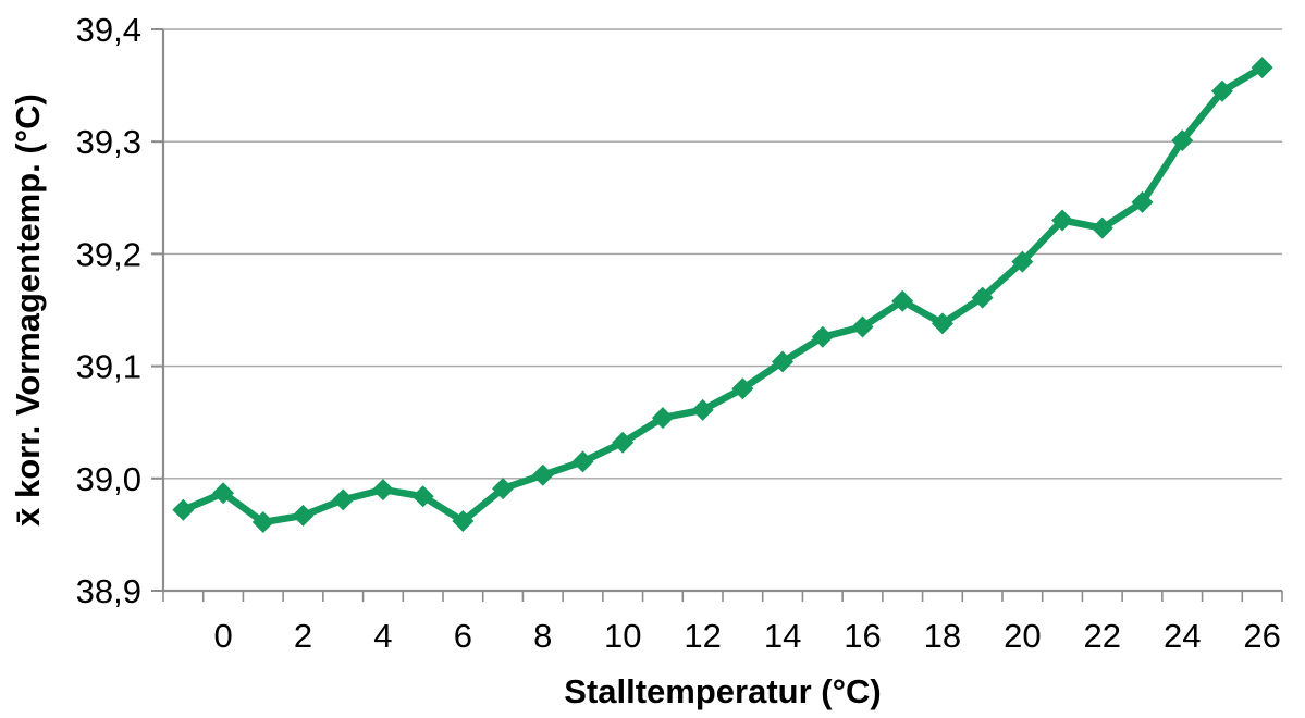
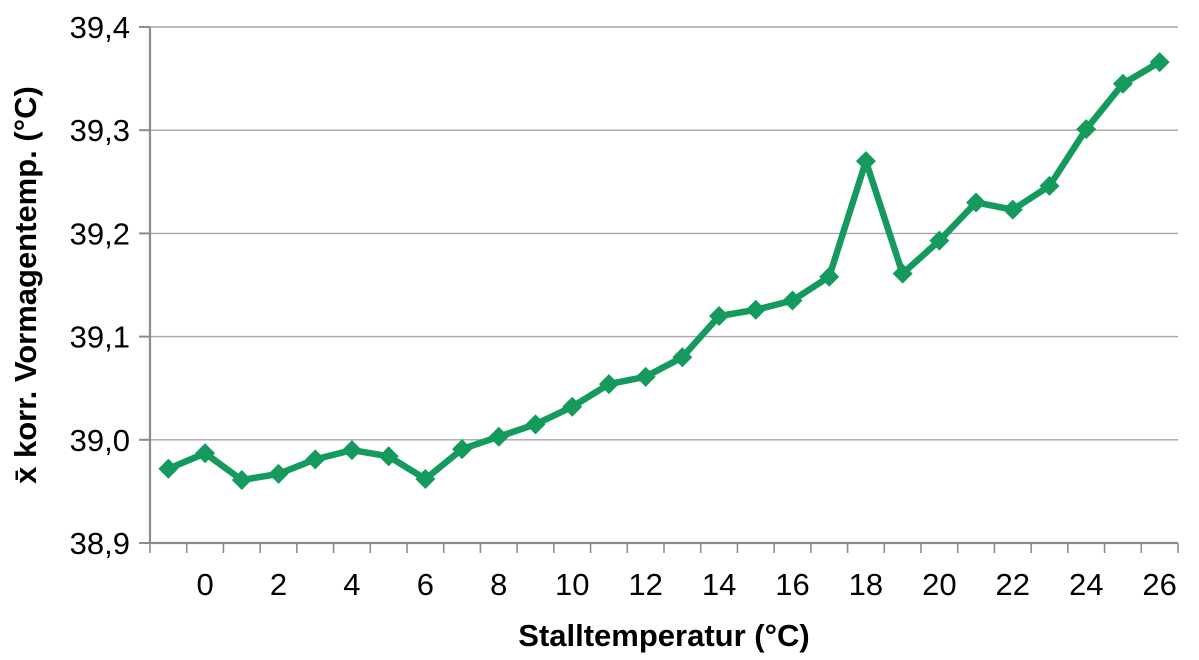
14: 39,10 -> 39,12
18: 39,14 -> 39,27
